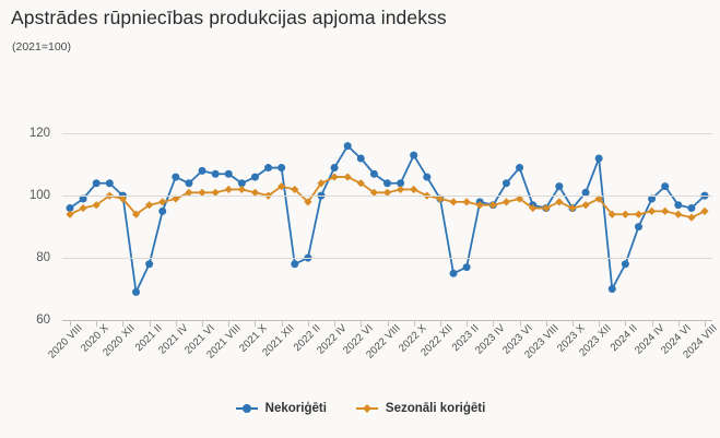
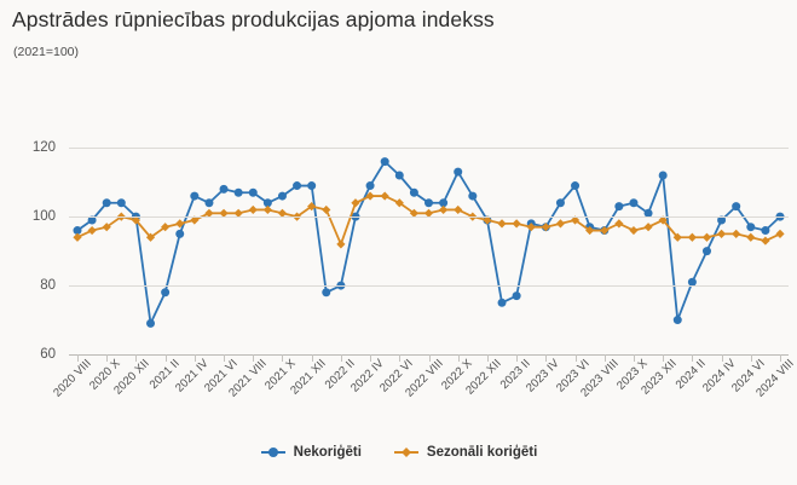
Sezonāli koriģēti/2022 II: 98 -> 92
Nekoriģēti/2023 X: 96 -> 104
Nekoriģēti/2024 II: 78 -> 81
